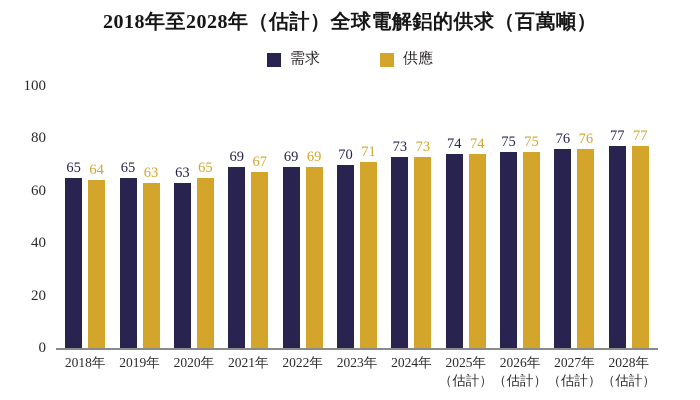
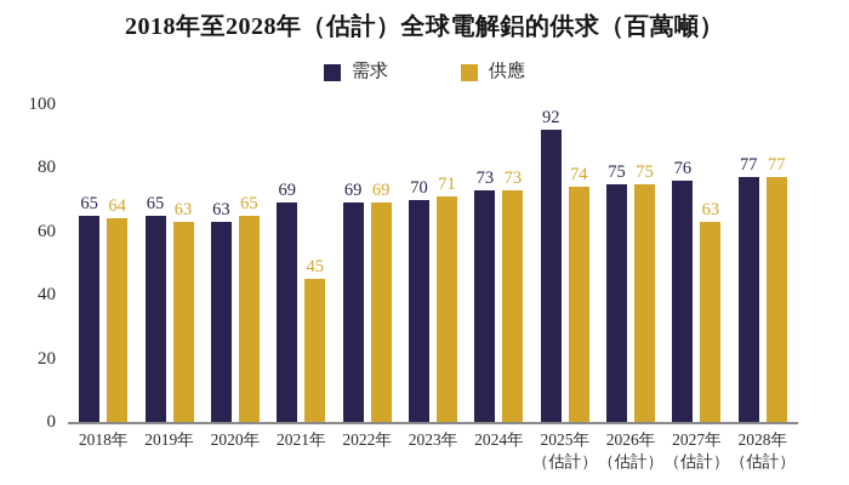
供應/2021年: 67 -> 45
需求/2025年: 74 -> 92
供應/2027年: 76 -> 63
